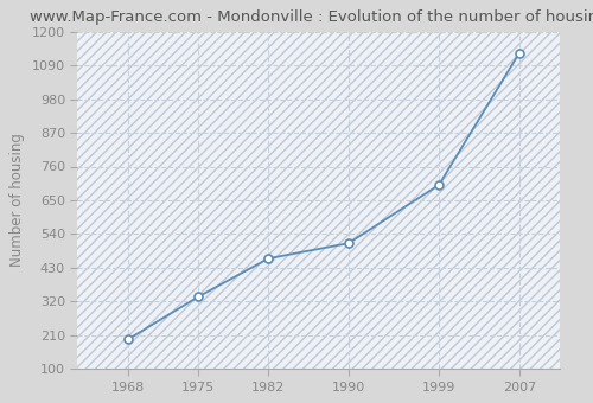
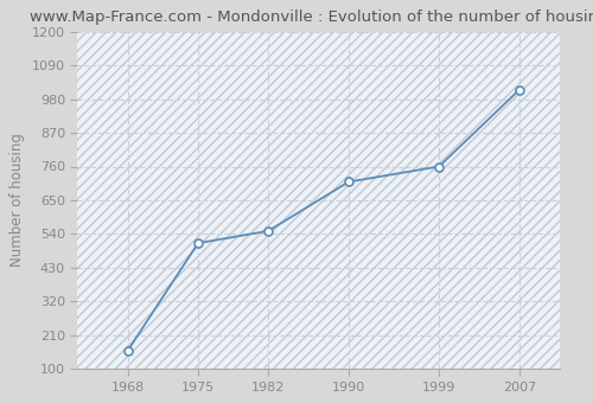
1968: 196 -> 160
1975: 335 -> 510
1982: 460 -> 550
1990: 510 -> 710
1999: 700 -> 760
2007: 1130 -> 1010
